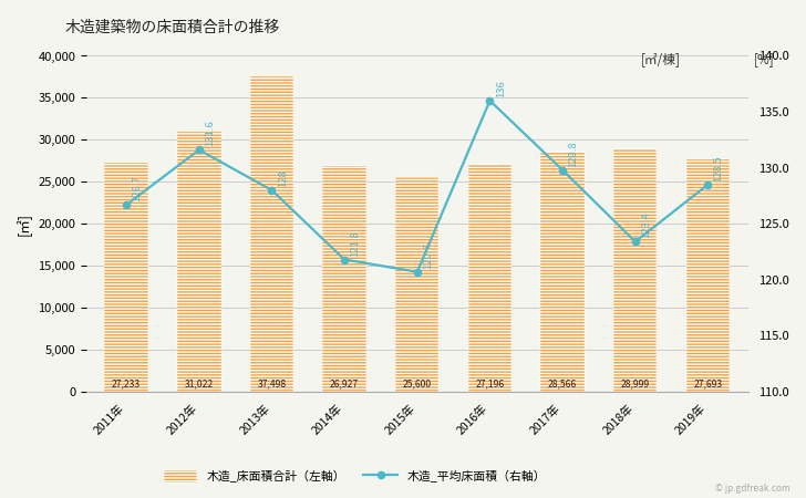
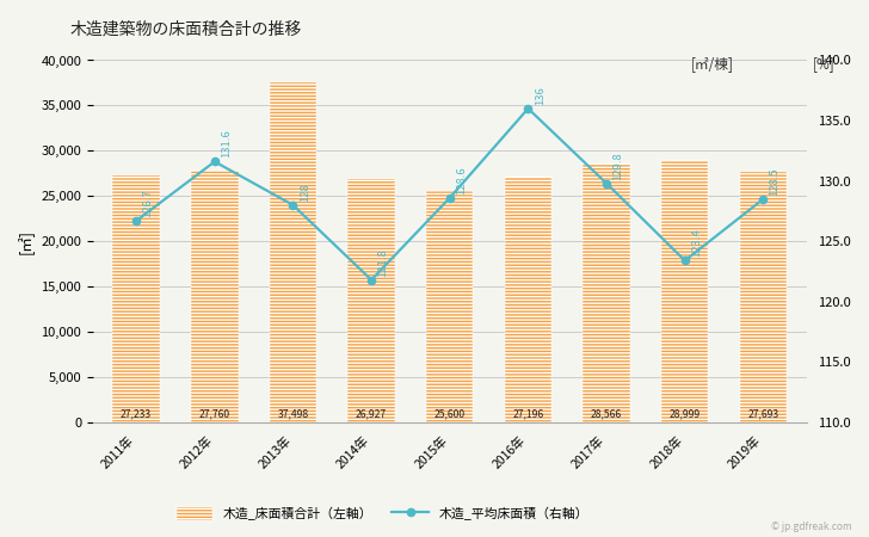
木造_床面積合計（左軸）/2012年: 31,022 -> 27,760
木造_平均床面積（右軸）/2015年: 120.7 -> 128.6
